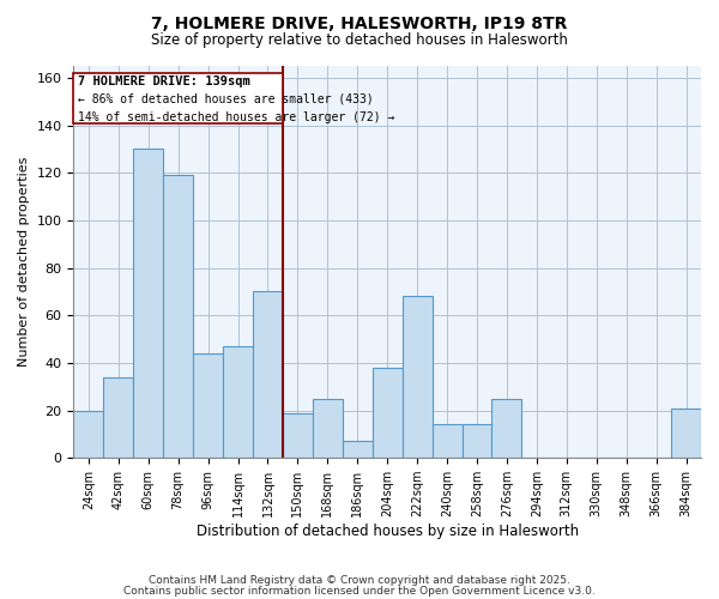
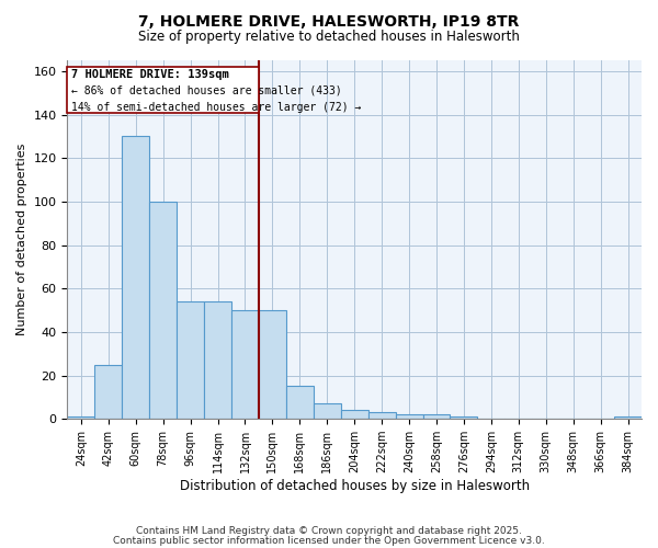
24sqm: 20 -> 1
42sqm: 34 -> 25
78sqm: 119 -> 100
96sqm: 44 -> 54
114sqm: 47 -> 54
132sqm: 70 -> 50
150sqm: 19 -> 50
168sqm: 25 -> 15
204sqm: 38 -> 4
222sqm: 68 -> 3
240sqm: 14 -> 2
258sqm: 14 -> 2
276sqm: 25 -> 1
384sqm: 21 -> 1
